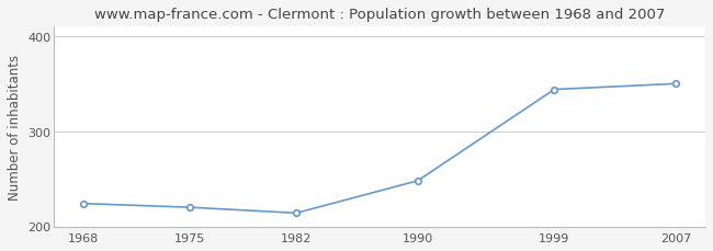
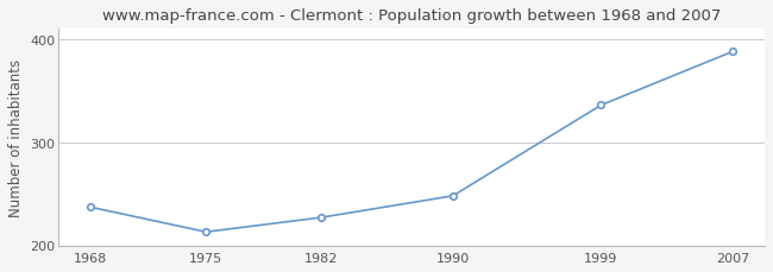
1968: 224 -> 237
1975: 220 -> 213
1982: 214 -> 227
1999: 344 -> 336
2007: 350 -> 388
